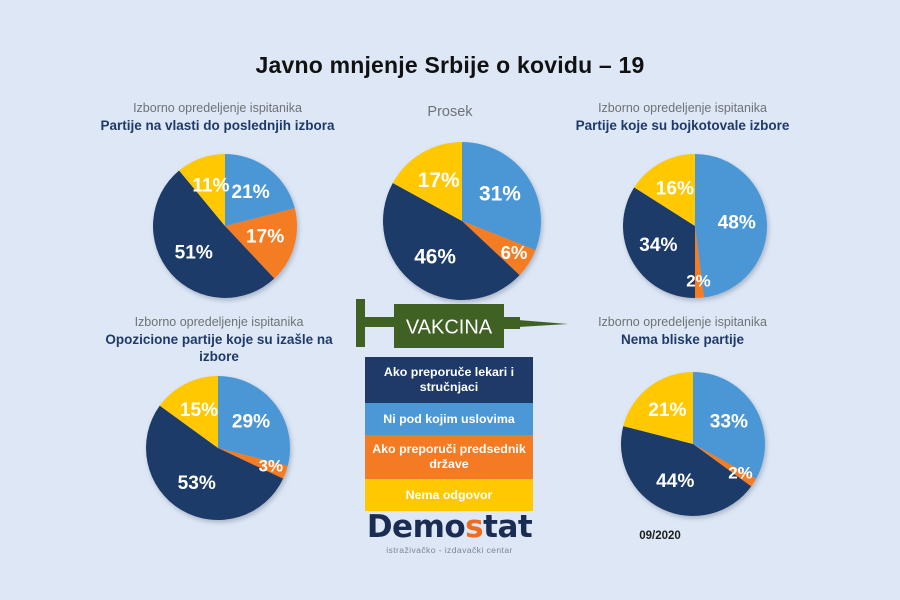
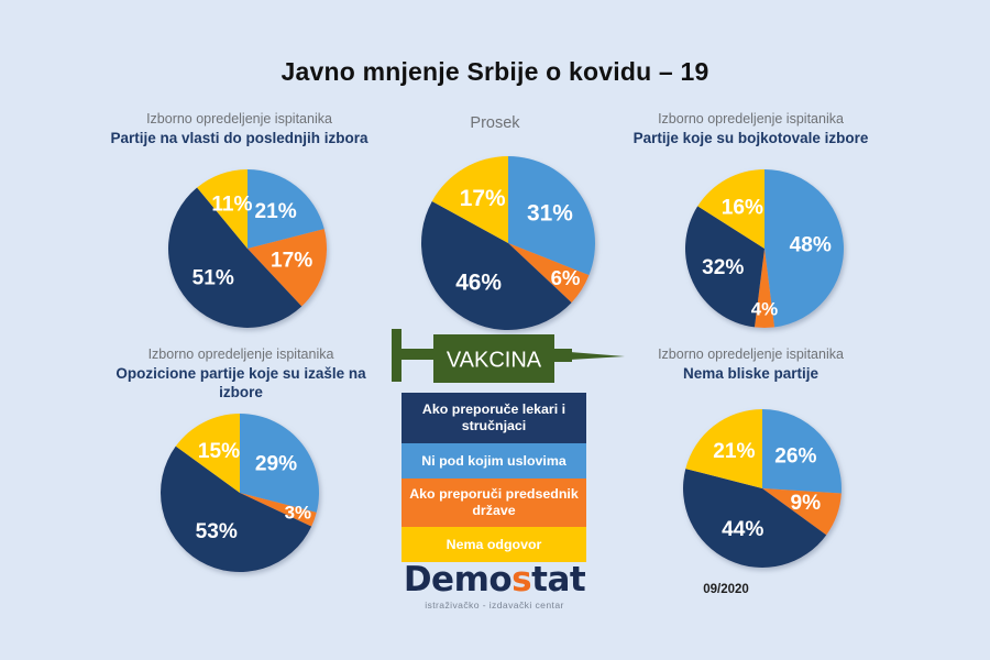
Partije koje su bojkotovale izbore/Ako preporuči predsednik države: 2% -> 4%
Partije koje su bojkotovale izbore/Ako preporuče lekari i stručnjaci: 34% -> 32%
Nema bliske partije/Ni pod kojim uslovima: 33% -> 26%
Nema bliske partije/Ako preporuči predsednik države: 2% -> 9%
